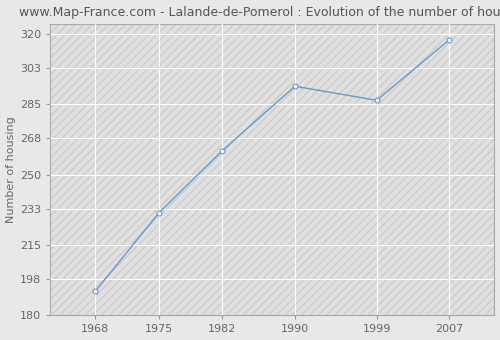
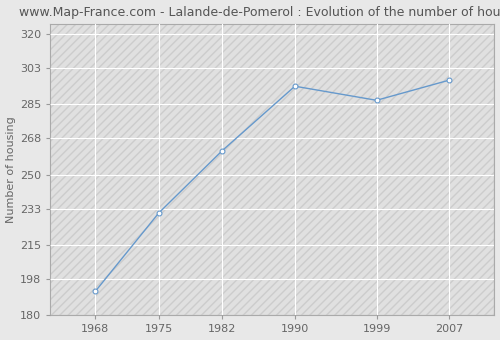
2007: 317 -> 297
